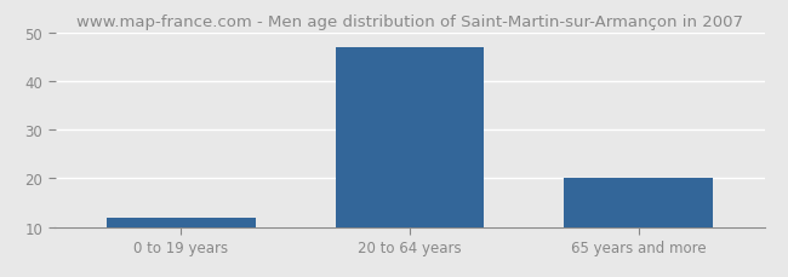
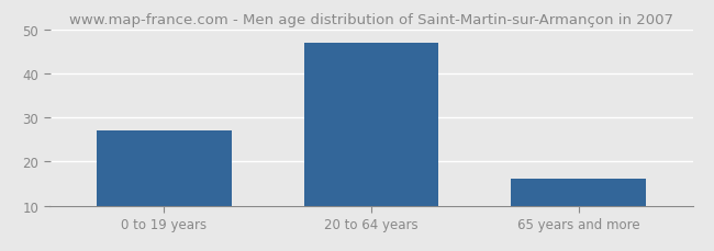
0 to 19 years: 12 -> 27
65 years and more: 20 -> 16
